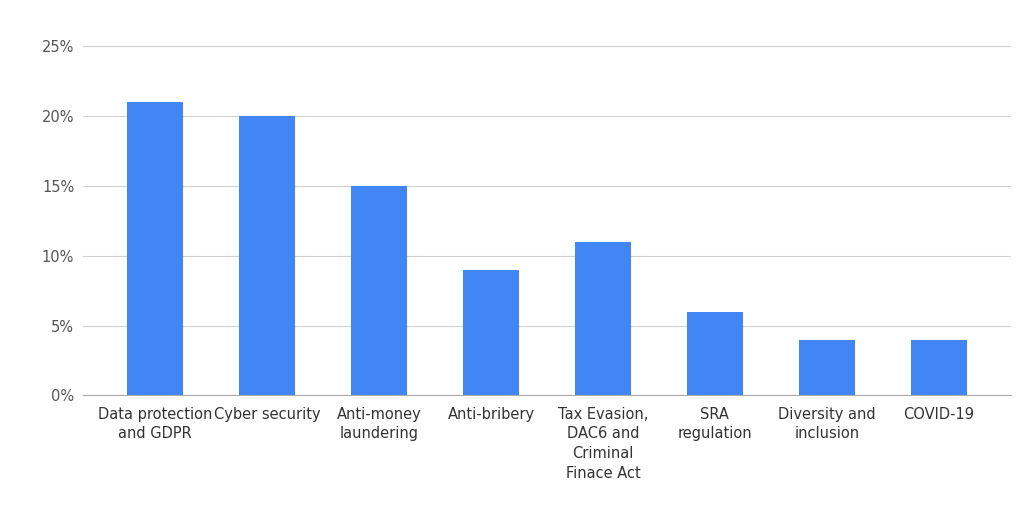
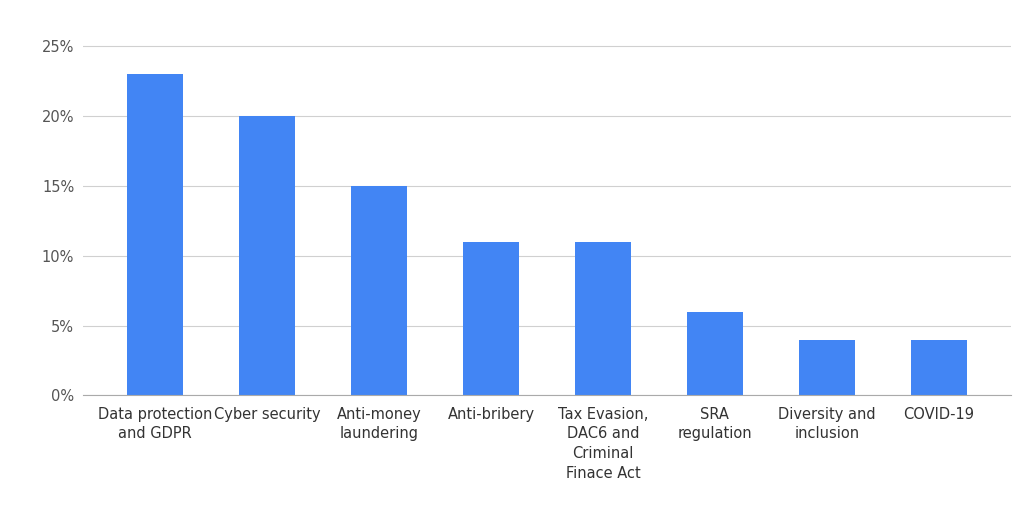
Data protection and GDPR: 21% -> 23%
Anti-bribery: 9% -> 11%
